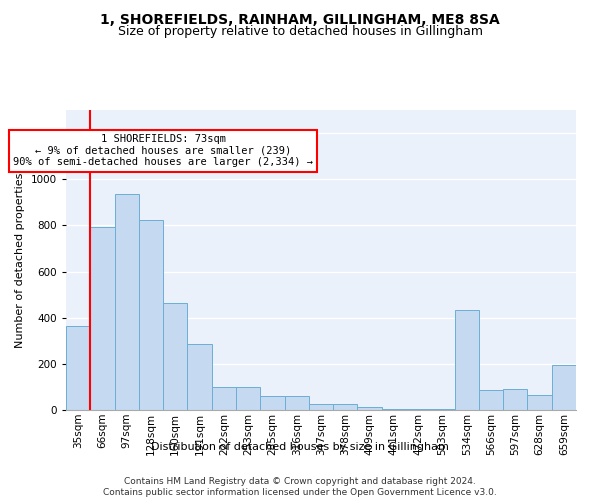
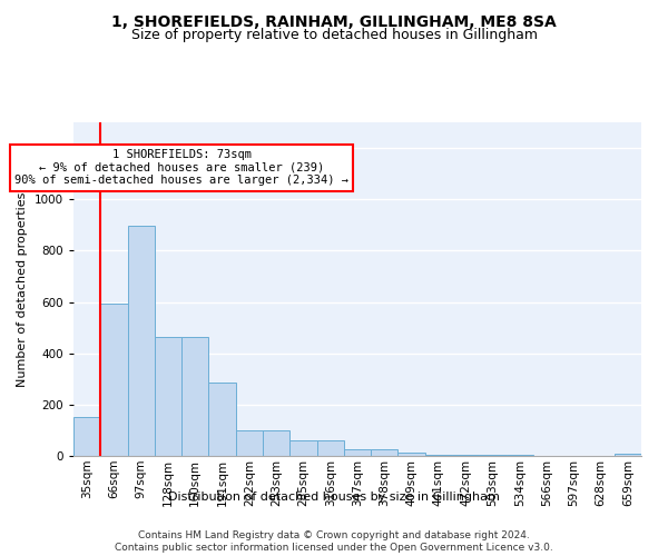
35sqm: 365 -> 150
66sqm: 795 -> 595
97sqm: 935 -> 895
128sqm: 825 -> 465
534sqm: 435 -> 3
566sqm: 85 -> 2
597sqm: 90 -> 2
628sqm: 65 -> 2
659sqm: 195 -> 10
